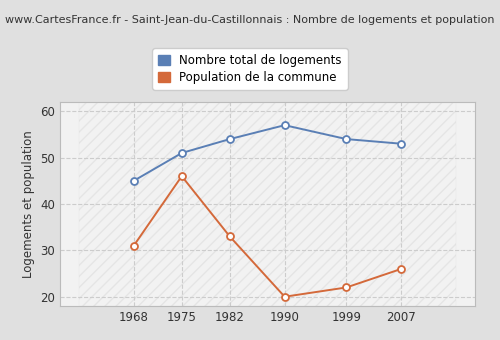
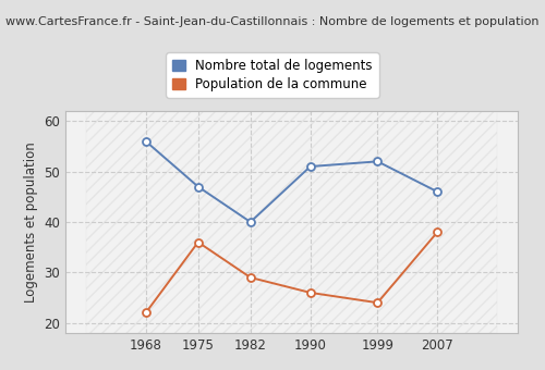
Nombre total de logements/1968: 45 -> 56
Population de la commune/1968: 31 -> 22
Nombre total de logements/1975: 51 -> 47
Population de la commune/1975: 46 -> 36
Nombre total de logements/1982: 54 -> 40
Population de la commune/1982: 33 -> 29
Nombre total de logements/1990: 57 -> 51
Population de la commune/1990: 20 -> 26
Nombre total de logements/1999: 54 -> 52
Population de la commune/1999: 22 -> 24
Nombre total de logements/2007: 53 -> 46
Population de la commune/2007: 26 -> 38
